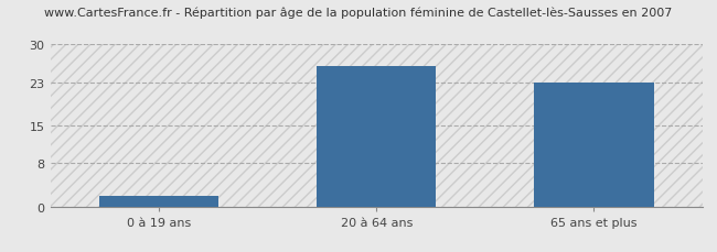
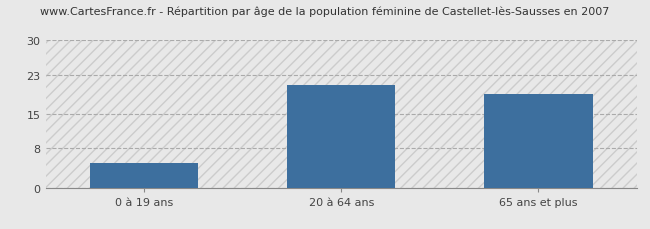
0 à 19 ans: 2 -> 5
20 à 64 ans: 26 -> 21
65 ans et plus: 23 -> 19
